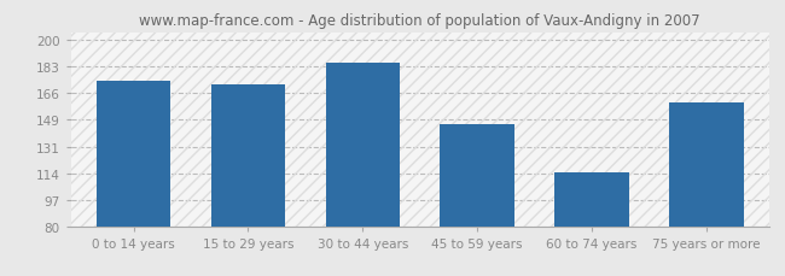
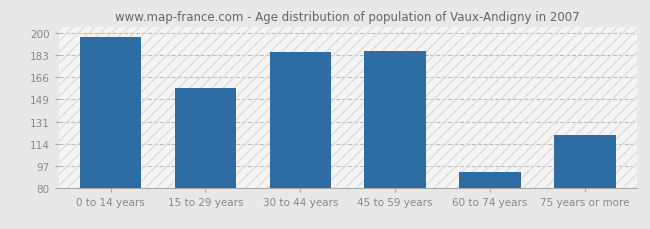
0 to 14 years: 174 -> 197
15 to 29 years: 171 -> 157
45 to 59 years: 146 -> 186
60 to 74 years: 115 -> 92
75 years or more: 160 -> 121
